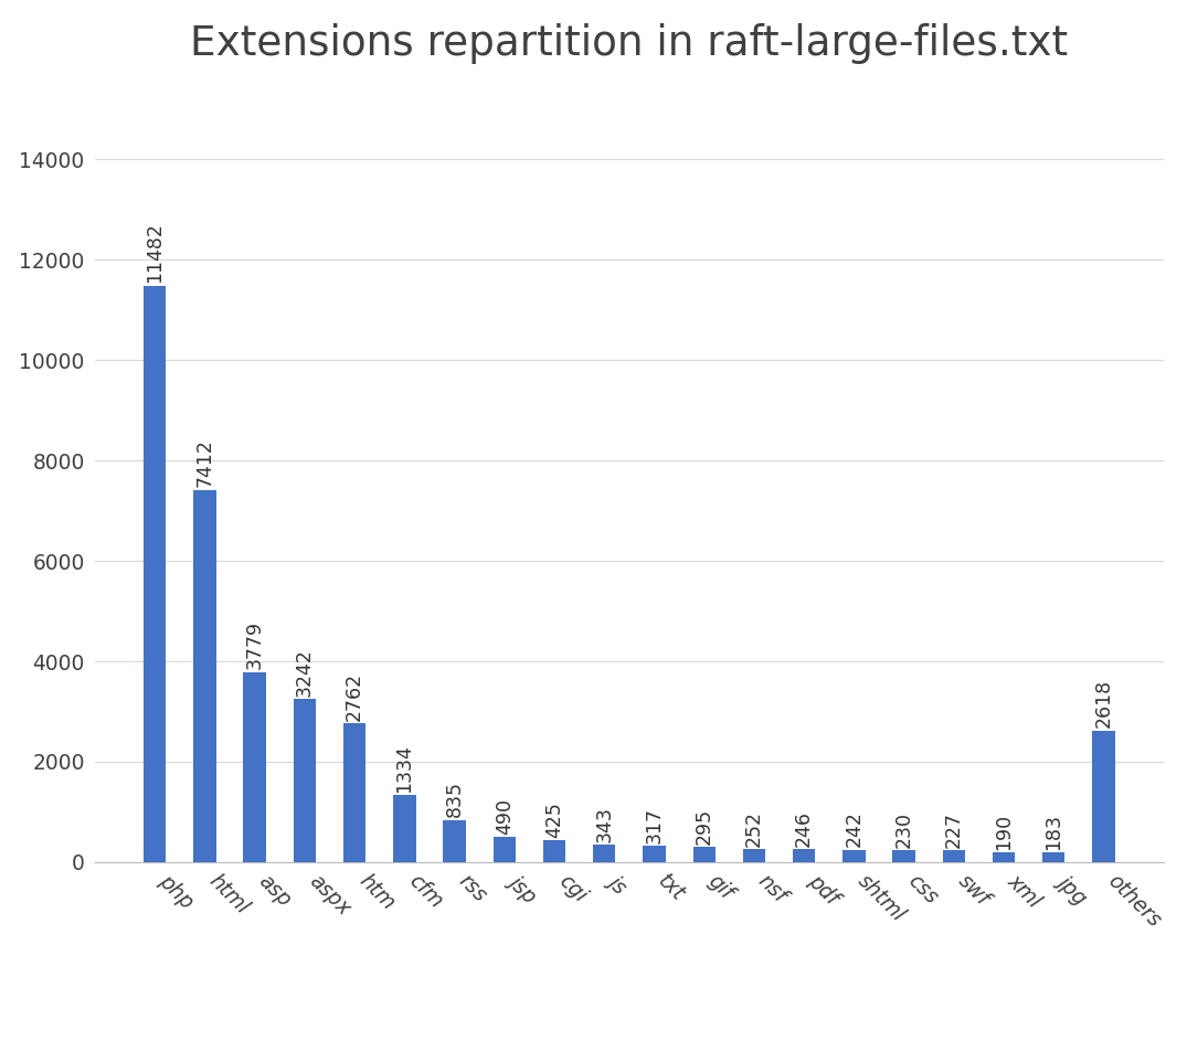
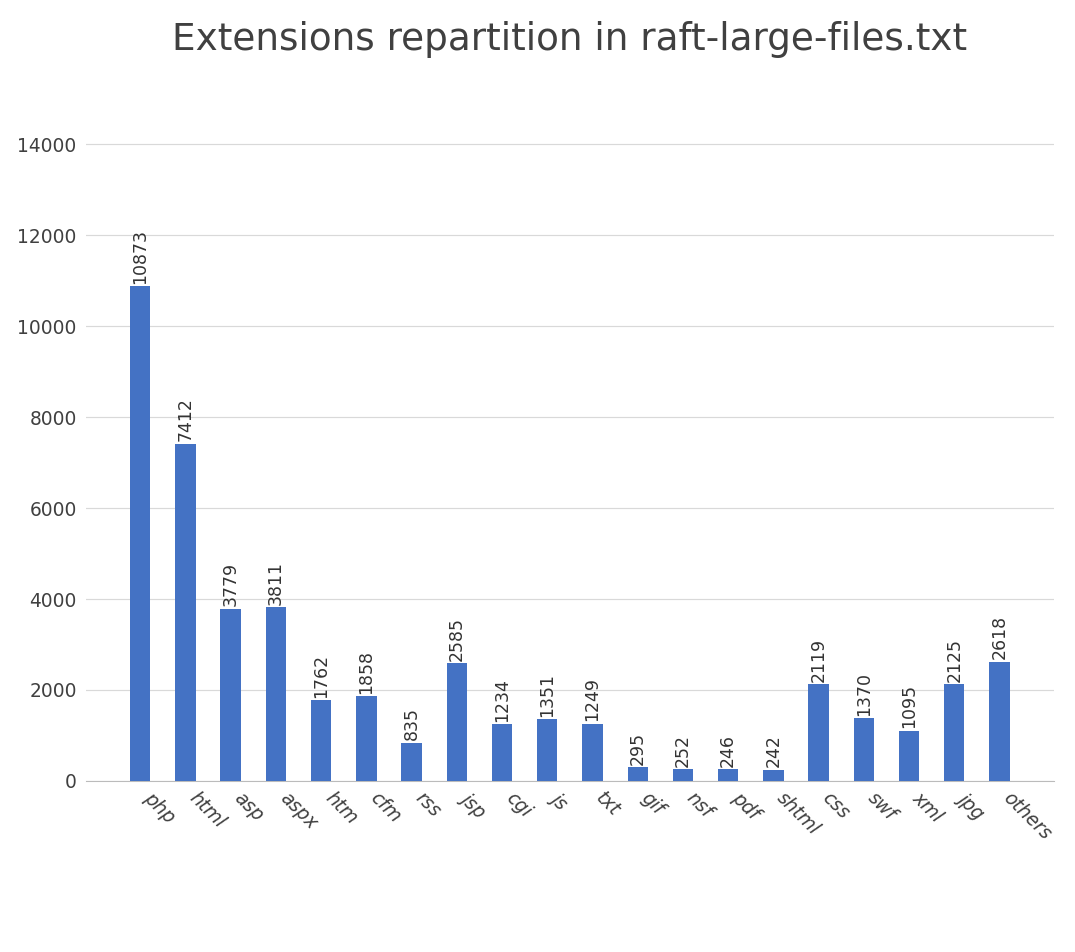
php: 11482 -> 10873
aspx: 3242 -> 3811
htm: 2762 -> 1762
cfm: 1334 -> 1858
jsp: 490 -> 2585
cgi: 425 -> 1234
js: 343 -> 1351
txt: 317 -> 1249
css: 230 -> 2119
swf: 227 -> 1370
xml: 190 -> 1095
jpg: 183 -> 2125
